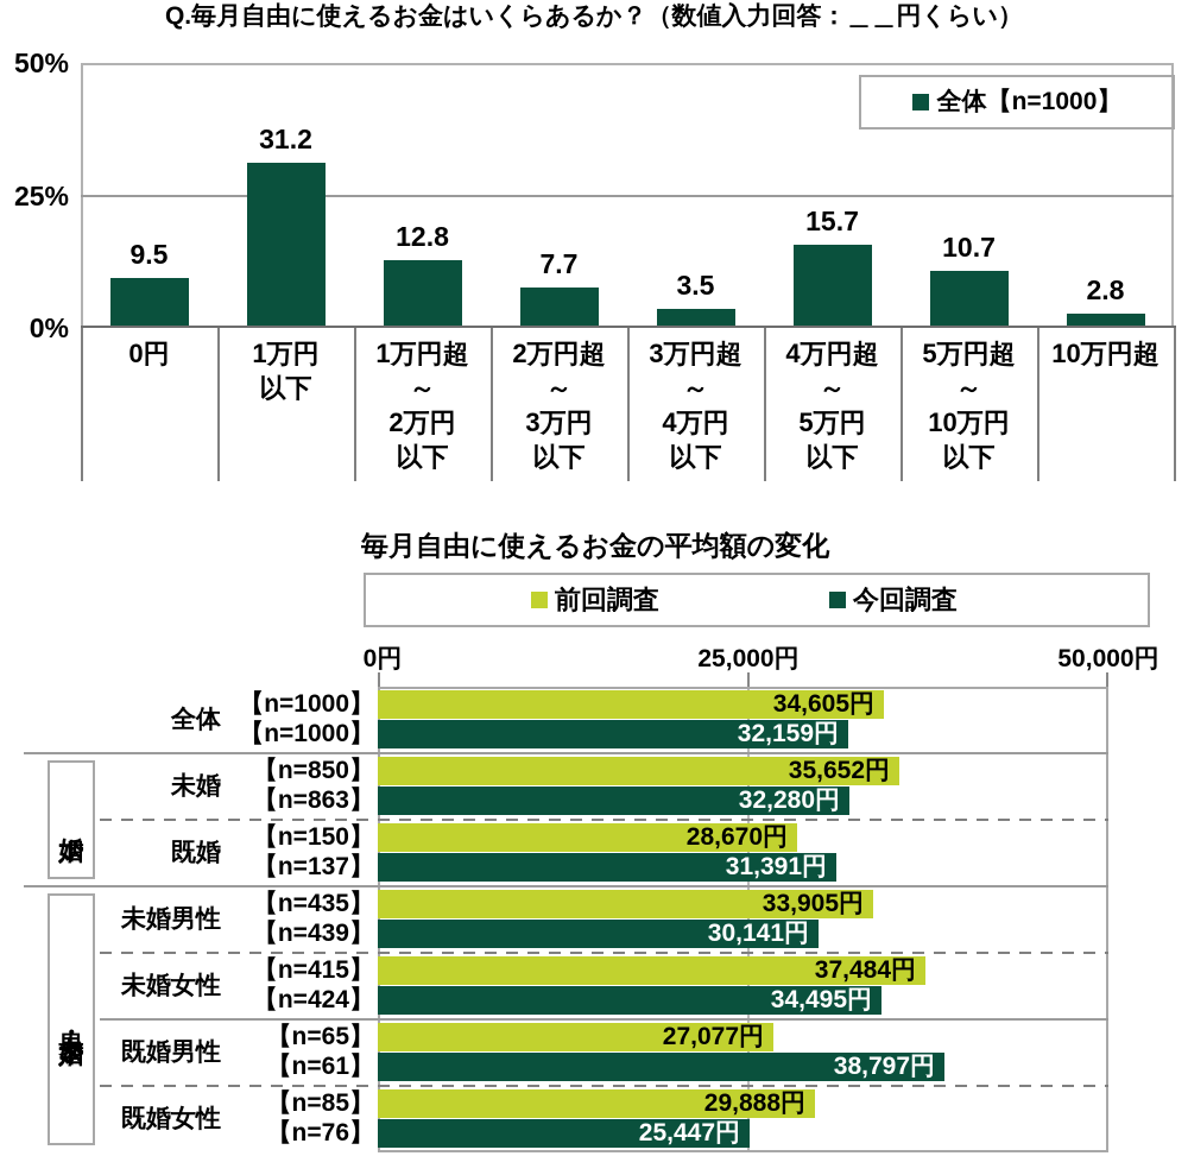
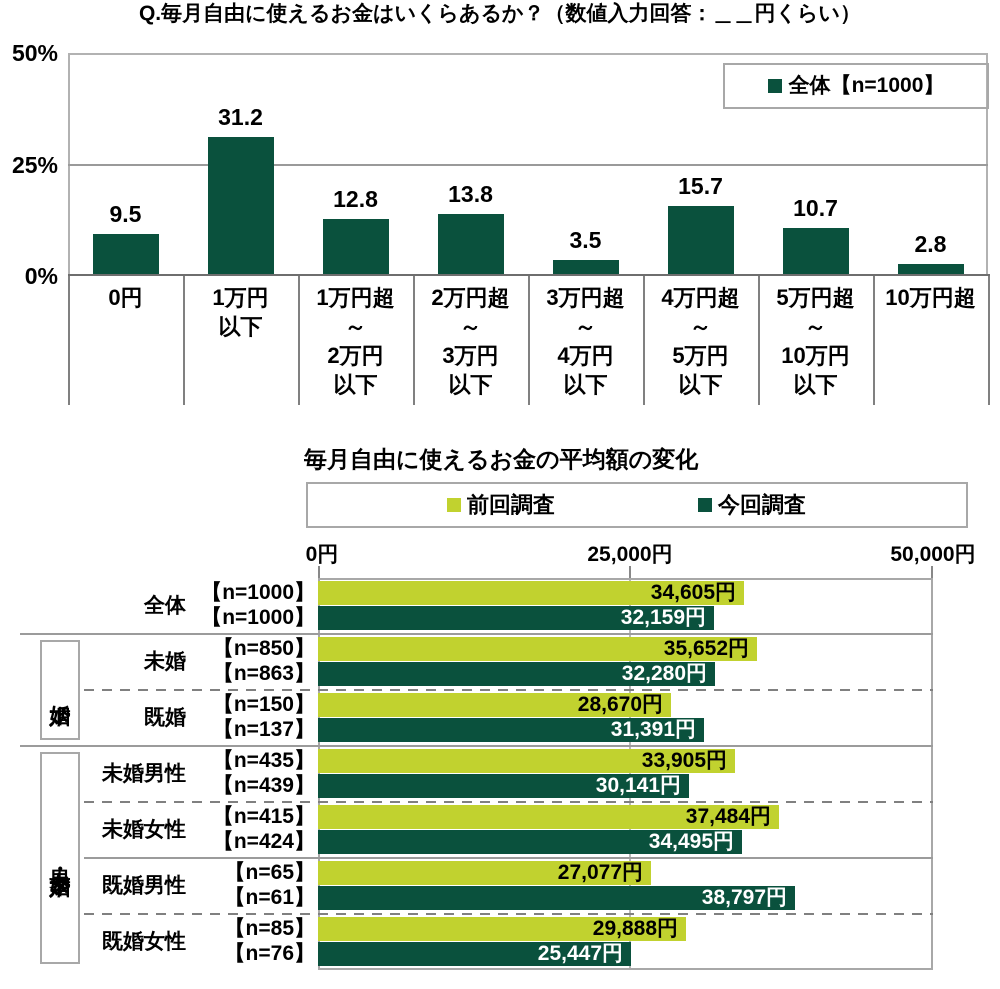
Q.毎月自由に使えるお金はいくらあるか？（数値入力回答：＿＿円くらい）/2万円超 ～ 3万円 以下: 7.7 -> 13.8
